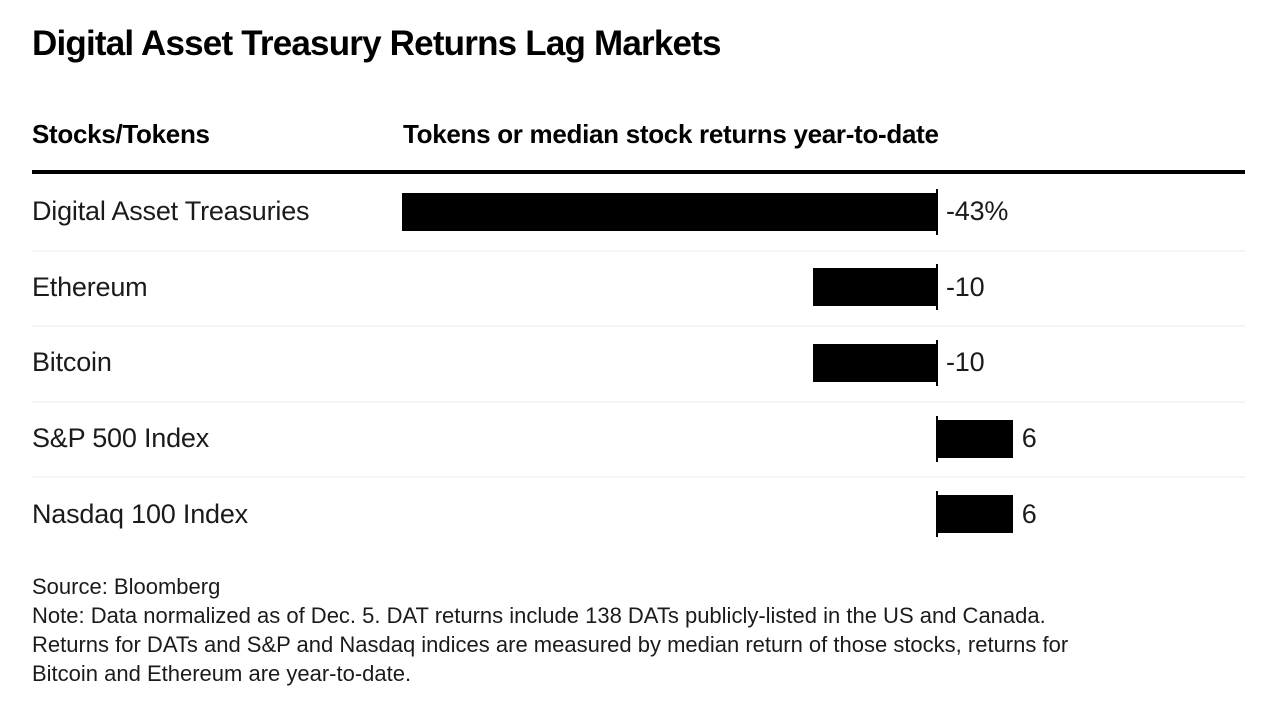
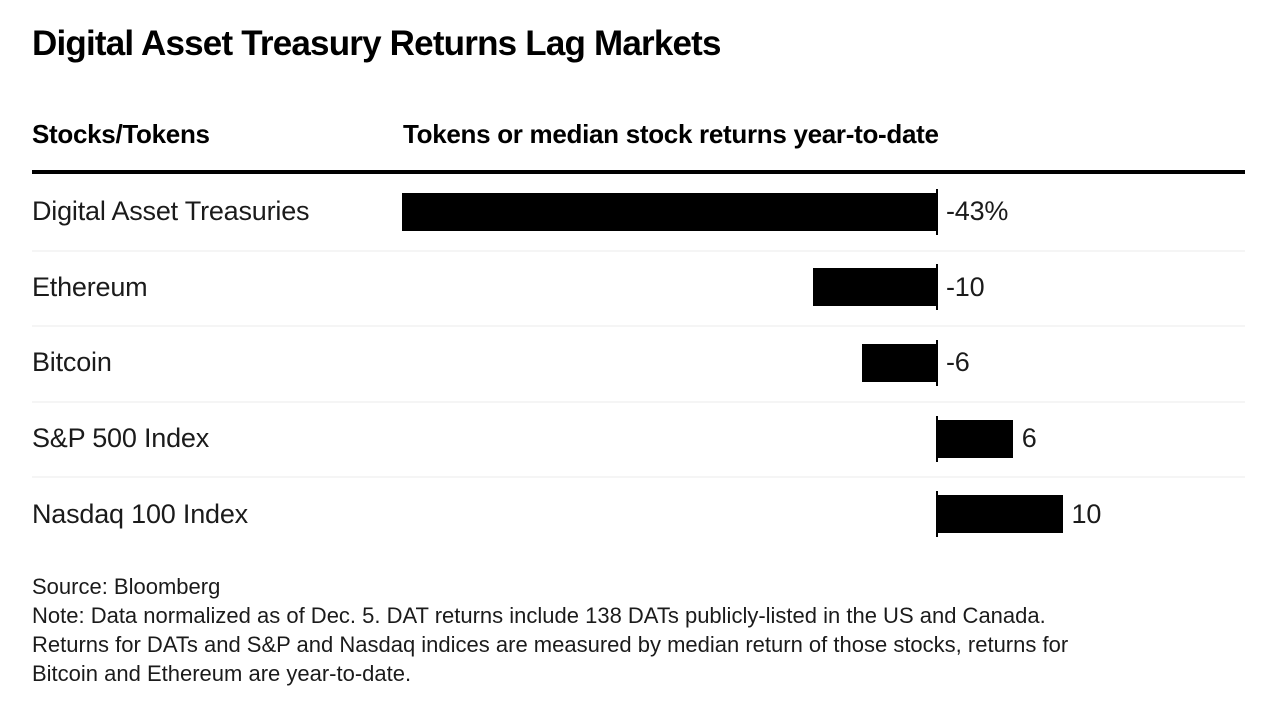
Bitcoin: -10 -> -6
Nasdaq 100 Index: 6 -> 10
